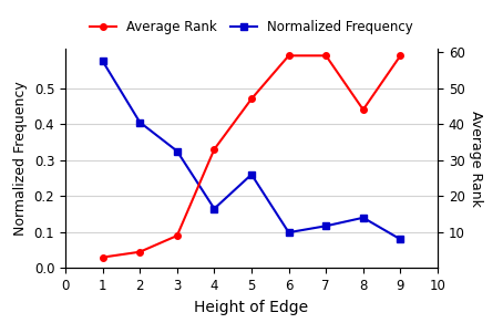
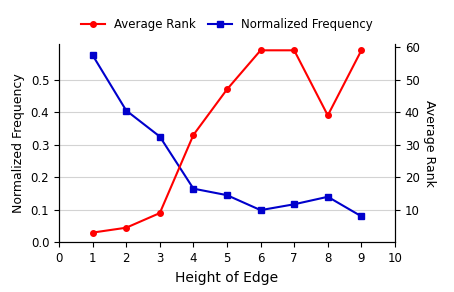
Normalized Frequency/5: 0.260 -> 0.145
Average Rank/8: 44.0 -> 39.0
